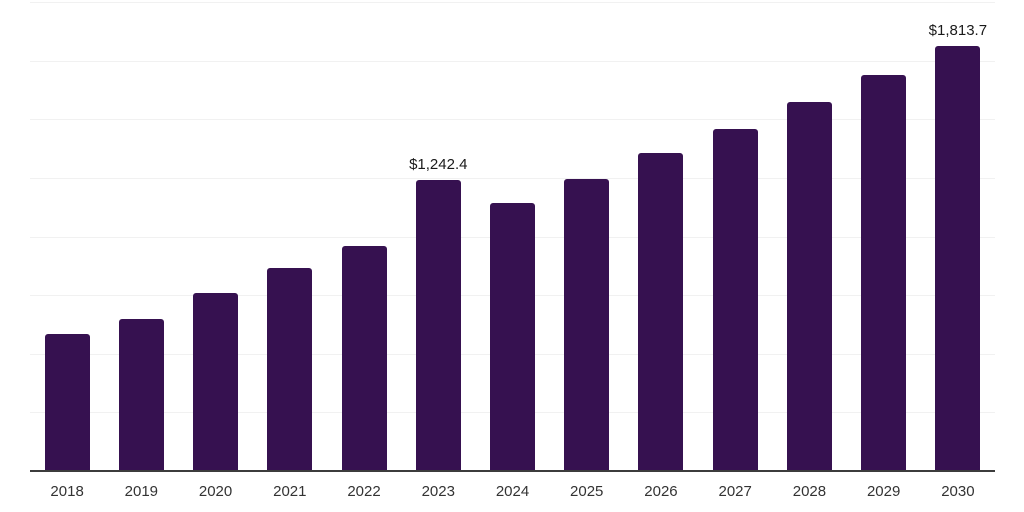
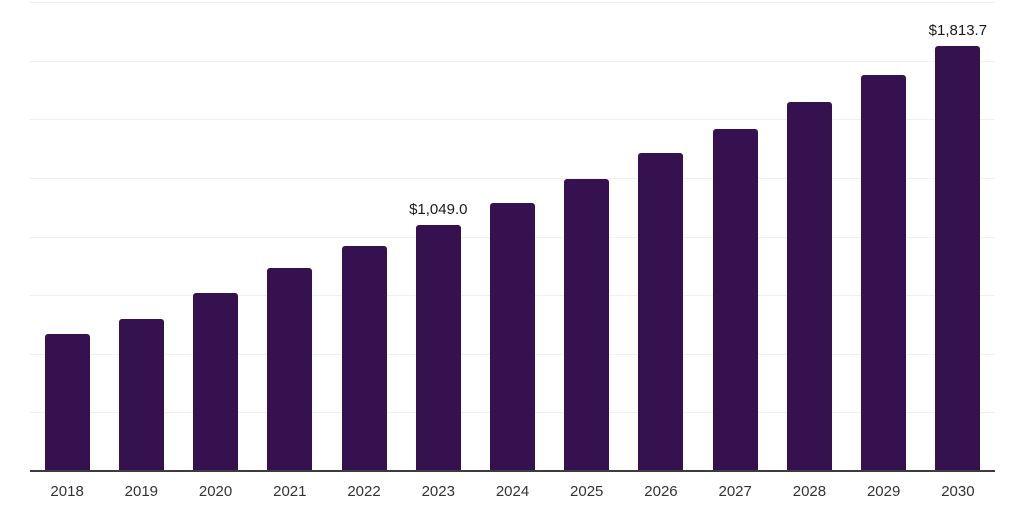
2023: $1,242.4 -> $1,049.0
